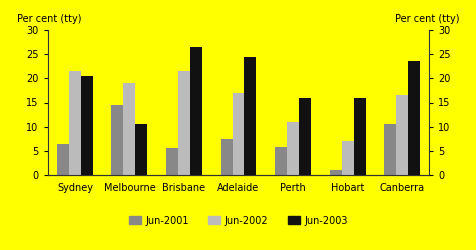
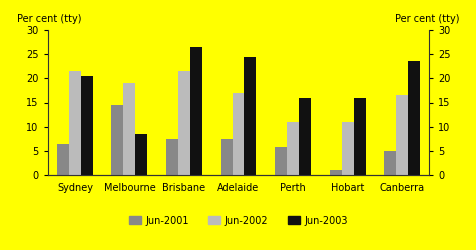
Jun-2003/Melbourne: 10.5 -> 8.5
Jun-2001/Brisbane: 5.5 -> 7.5
Jun-2002/Hobart: 7.0 -> 11.0
Jun-2001/Canberra: 10.5 -> 5.0
